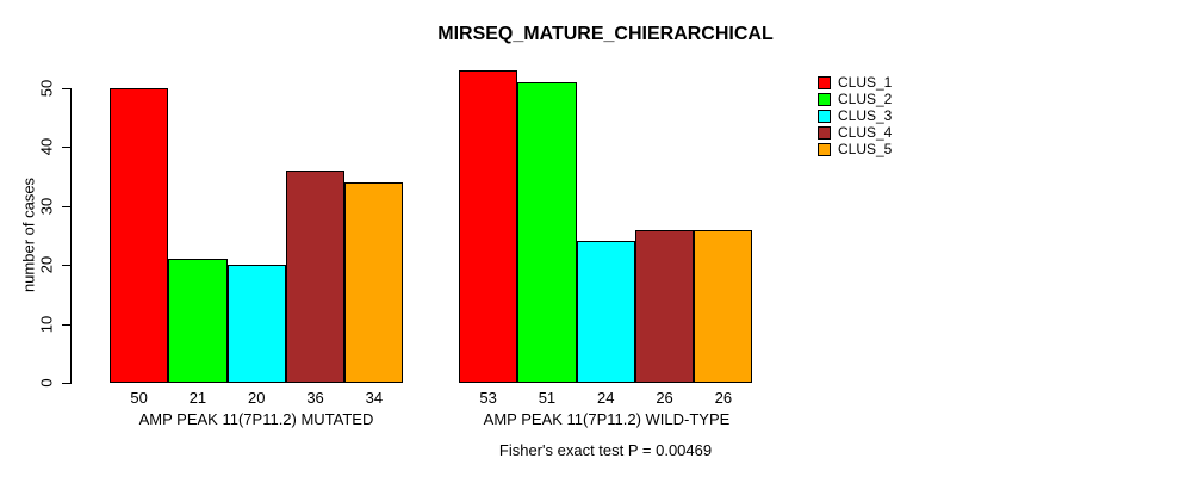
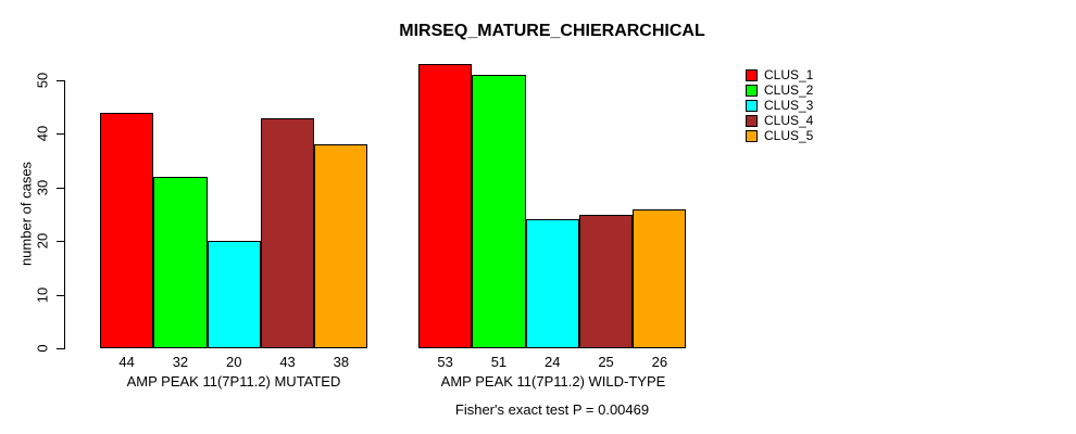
CLUS_1/AMP PEAK 11(7P11.2) MUTATED: 50 -> 44
CLUS_2/AMP PEAK 11(7P11.2) MUTATED: 21 -> 32
CLUS_4/AMP PEAK 11(7P11.2) MUTATED: 36 -> 43
CLUS_5/AMP PEAK 11(7P11.2) MUTATED: 34 -> 38
CLUS_4/AMP PEAK 11(7P11.2) WILD-TYPE: 26 -> 25
